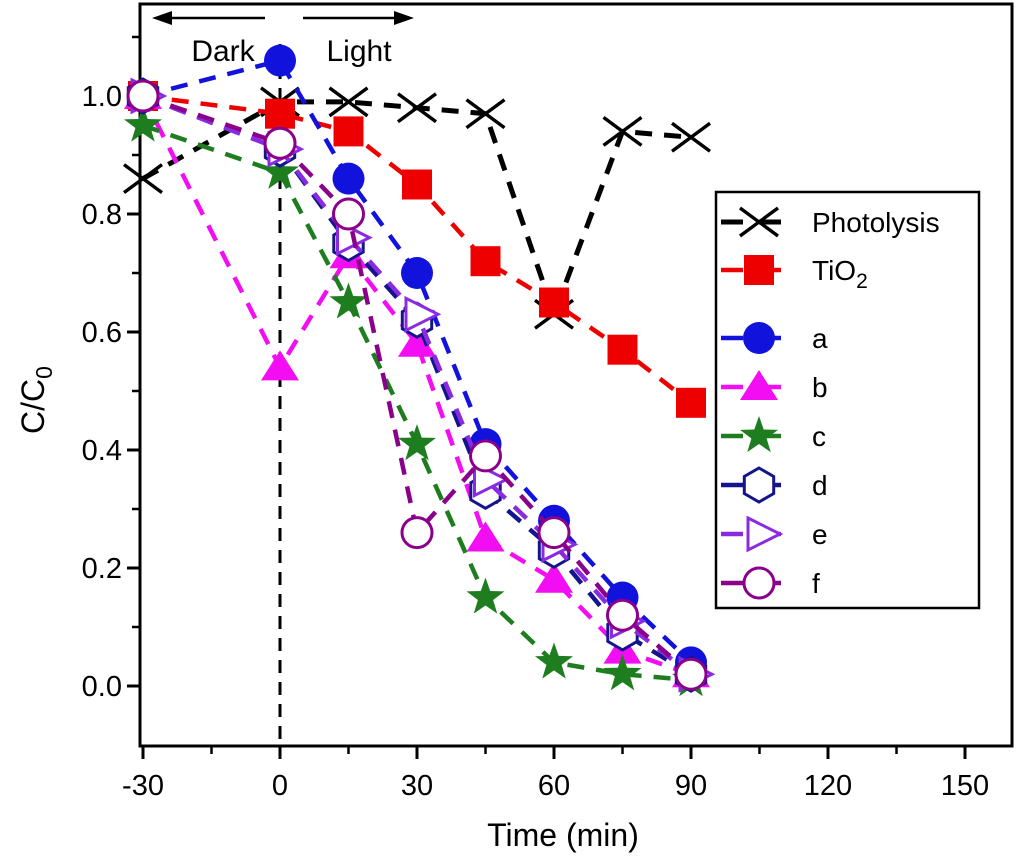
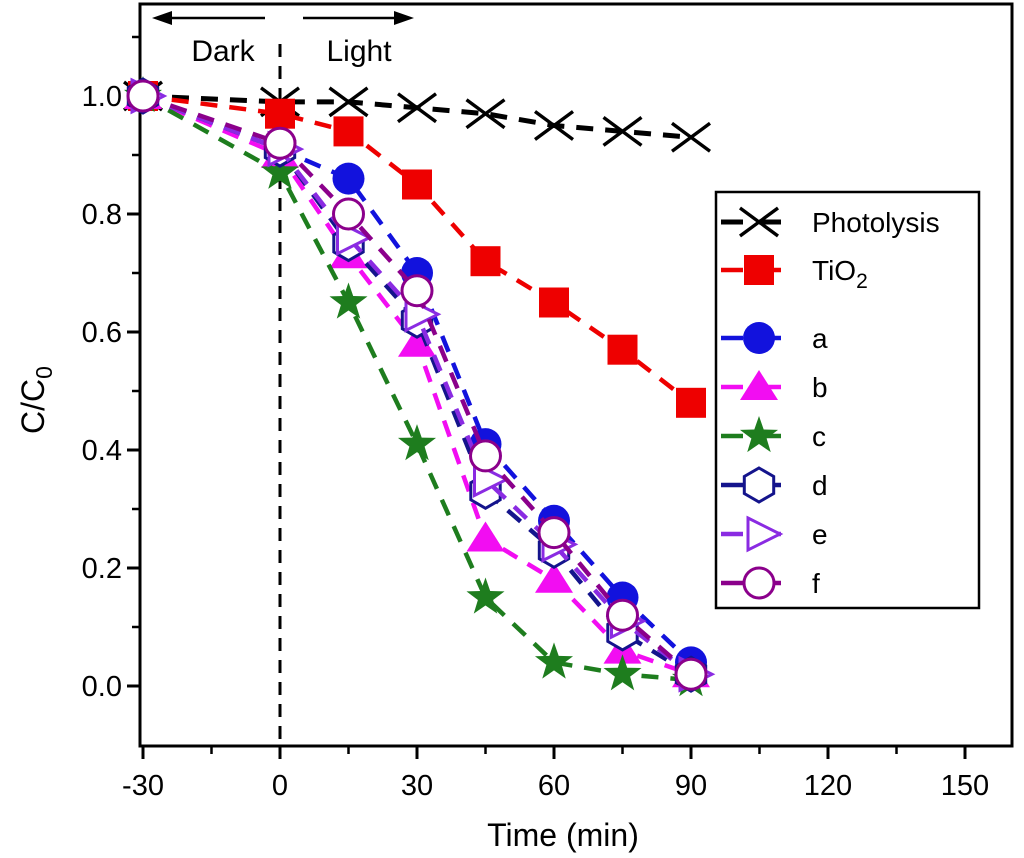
Photolysis/-30: 0.86 -> 1.00
c/-30: 0.95 -> 1.00
a/0: 1.06 -> 0.91
b/0: 0.54 -> 0.90
f/30: 0.26 -> 0.67
Photolysis/60: 0.63 -> 0.95
